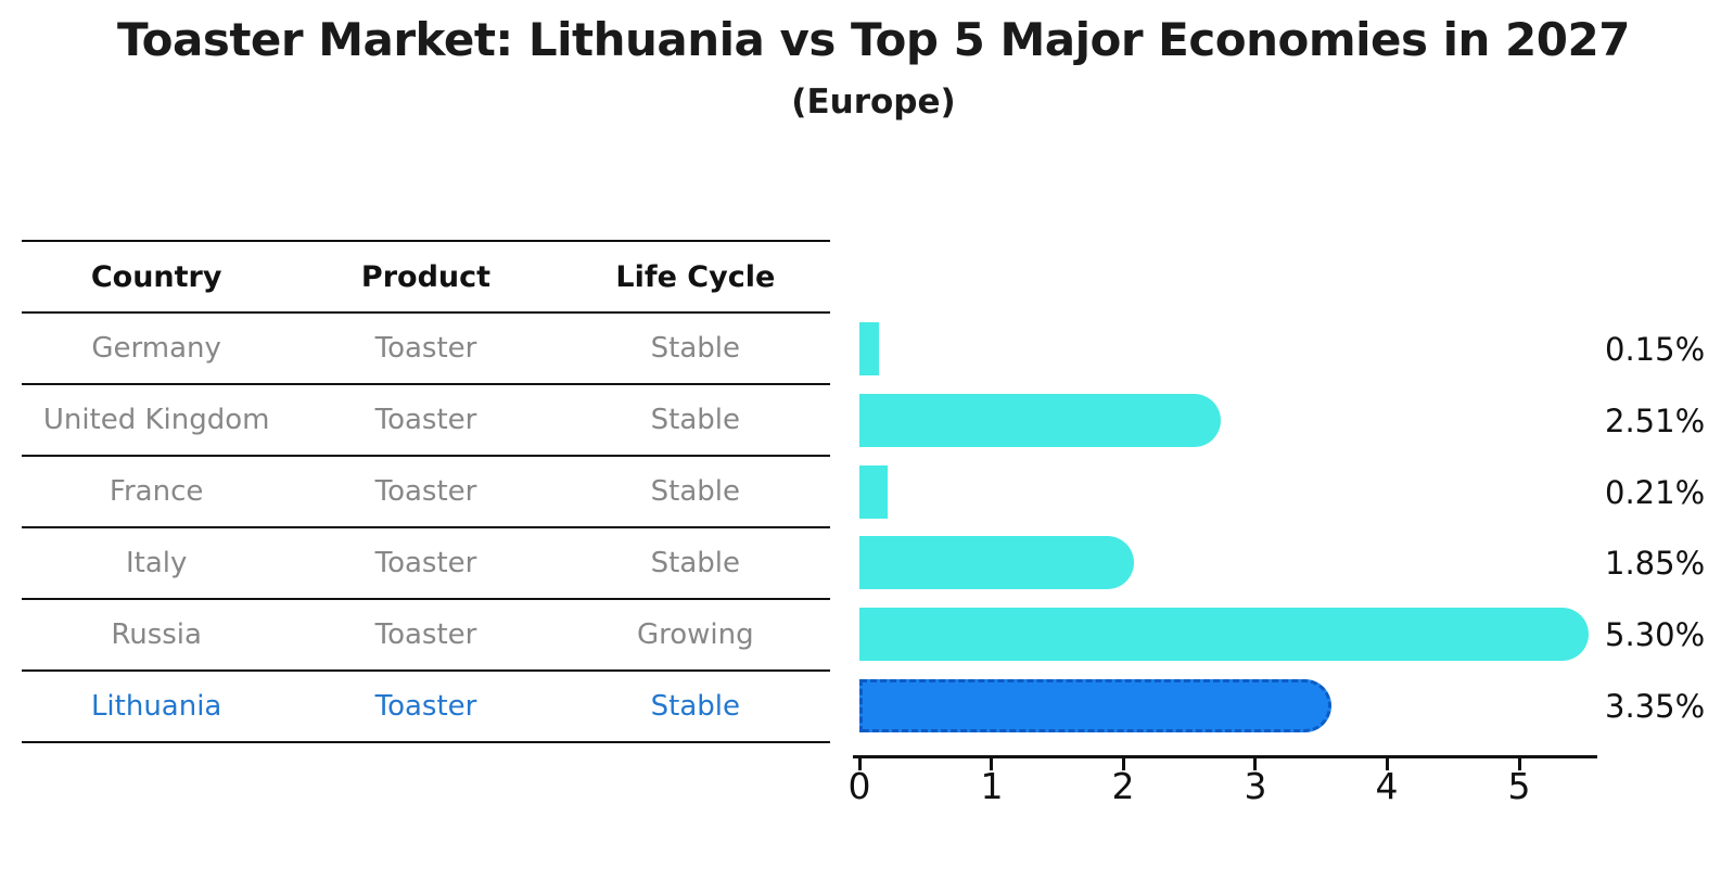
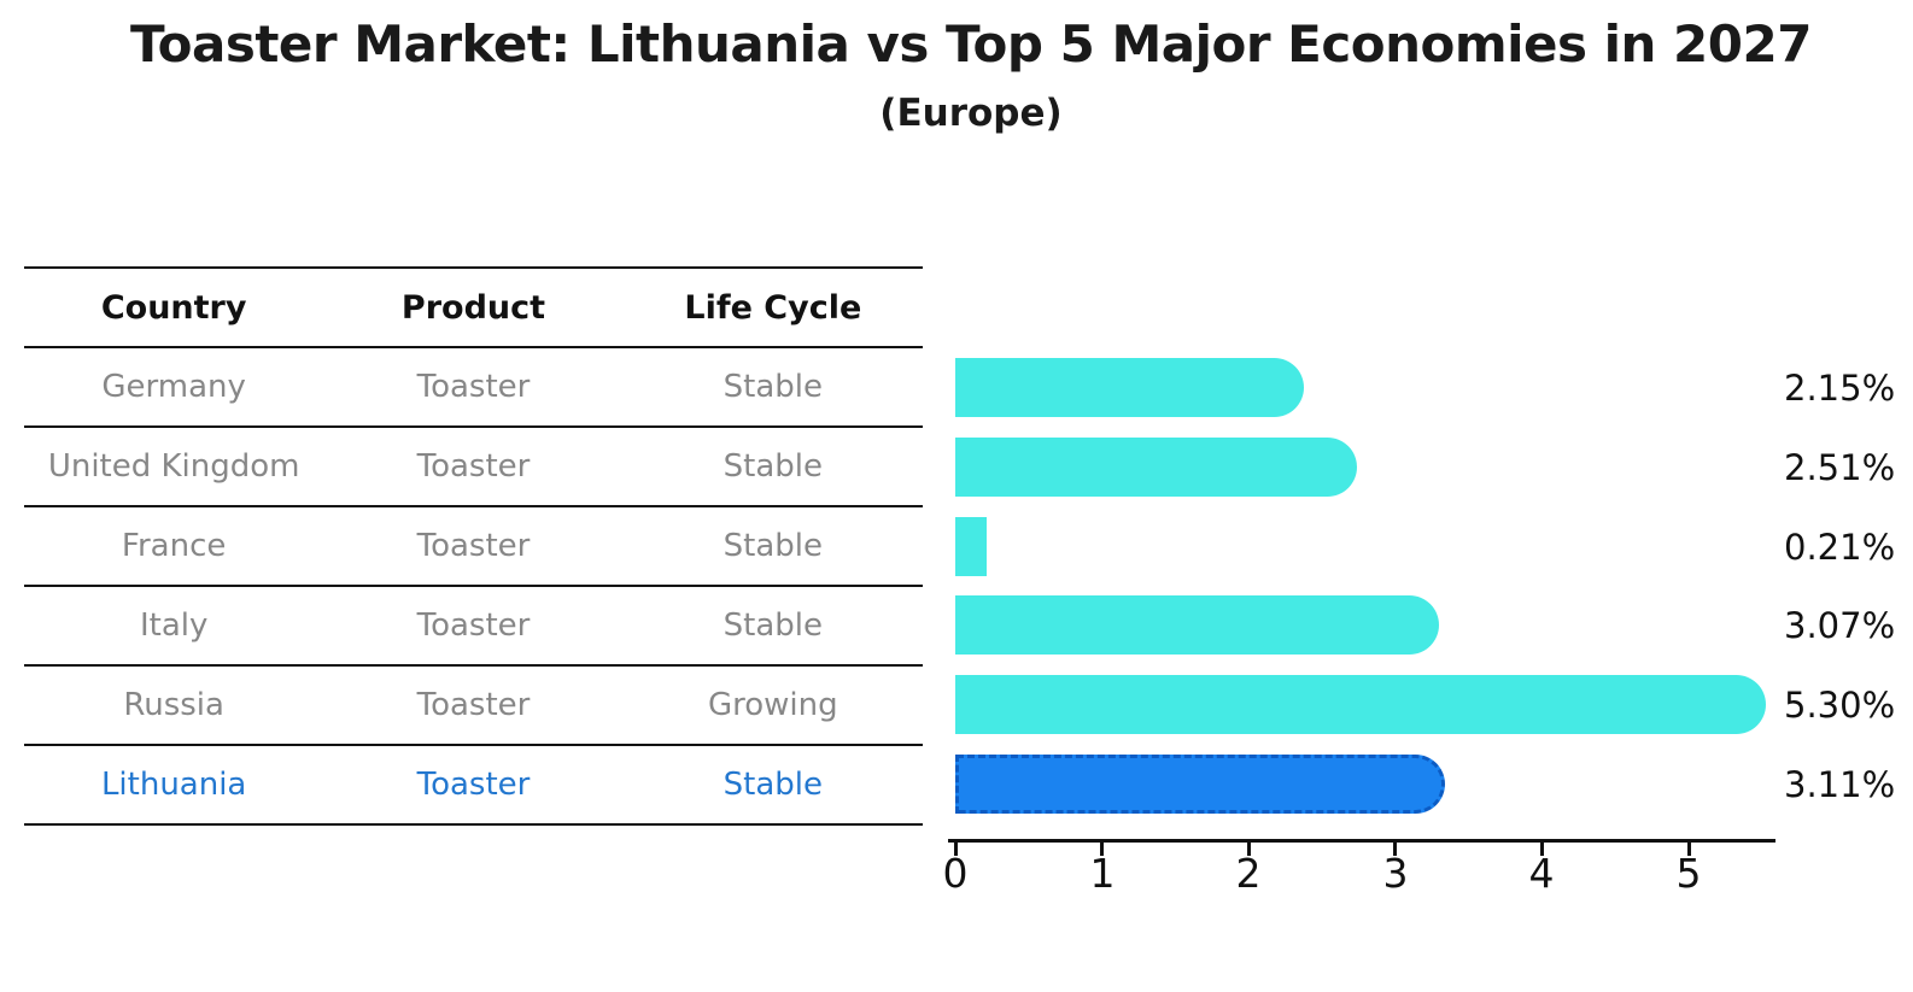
Germany: 0.15% -> 2.15%
Italy: 1.85% -> 3.07%
Lithuania: 3.35% -> 3.11%
